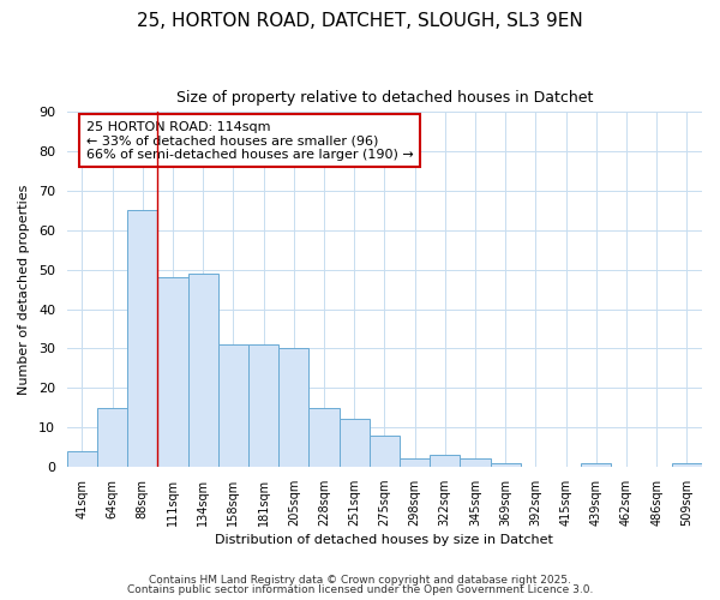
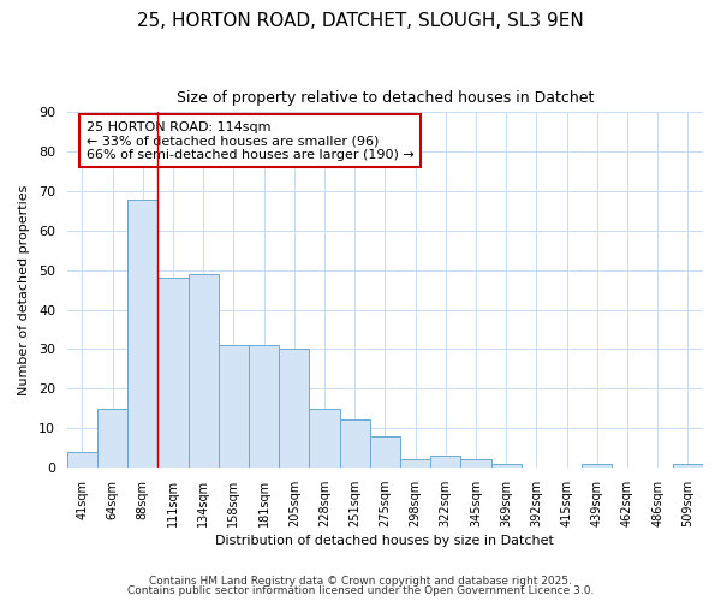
88sqm: 65 -> 68
